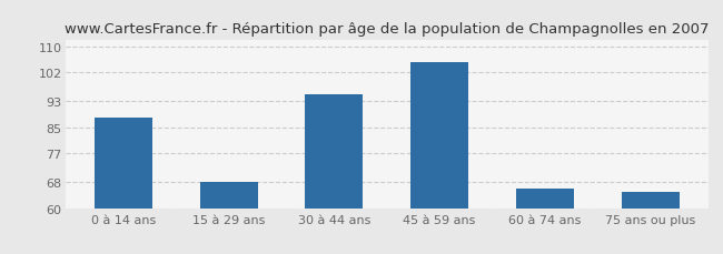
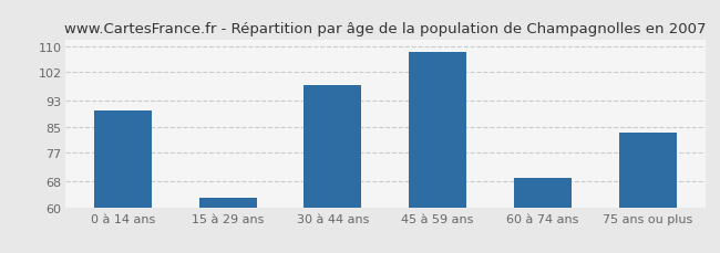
0 à 14 ans: 88 -> 90
15 à 29 ans: 68 -> 63
30 à 44 ans: 95 -> 98
45 à 59 ans: 105 -> 108
60 à 74 ans: 66 -> 69
75 ans ou plus: 65 -> 83
